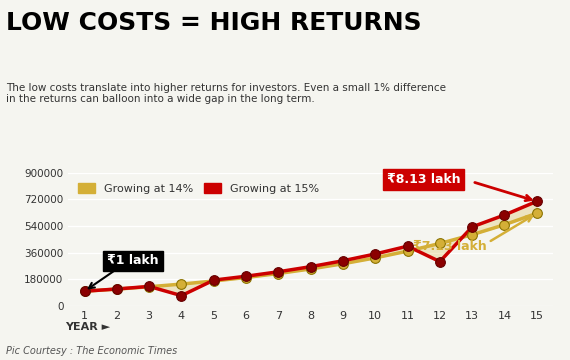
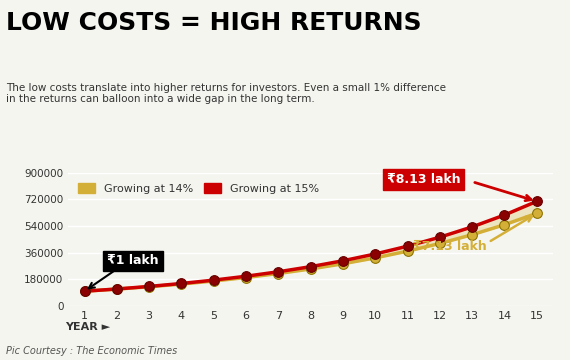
Growing at 15%/4: 70000 -> 150000
Growing at 15%/12: 300000 -> 460000
